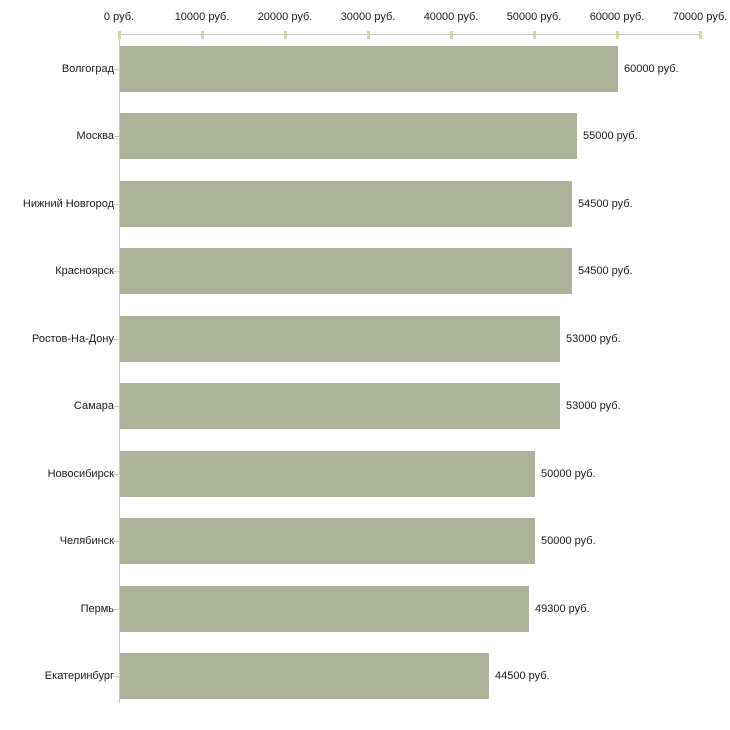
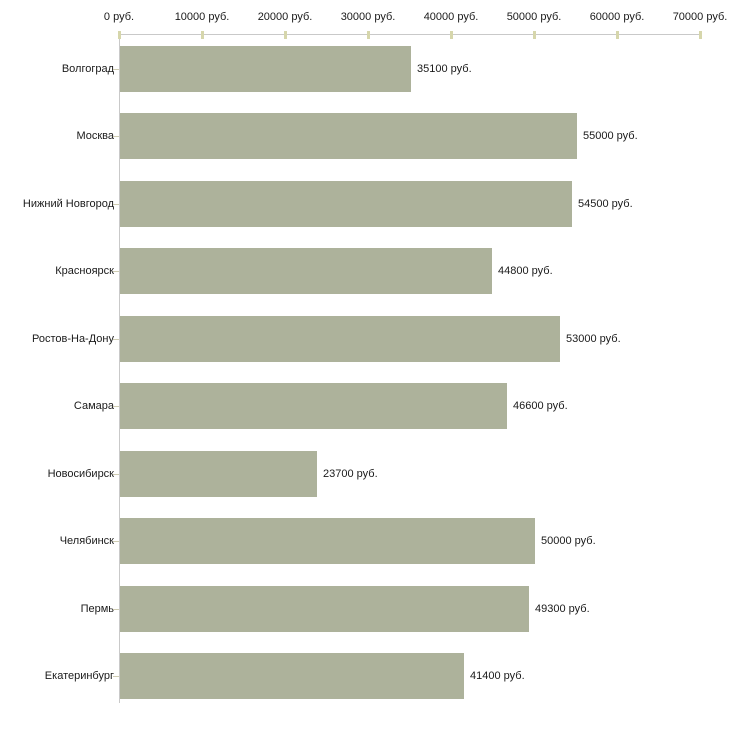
Волгоград: 60000 -> 35100
Красноярск: 54500 -> 44800
Самара: 53000 -> 46600
Новосибирск: 50000 -> 23700
Екатеринбург: 44500 -> 41400
